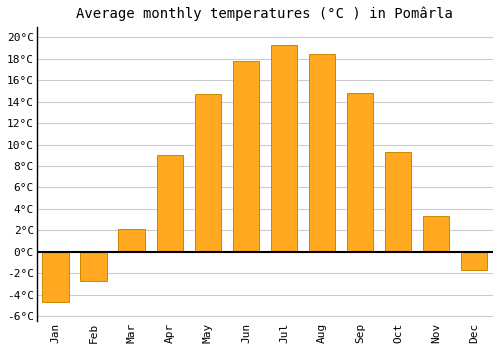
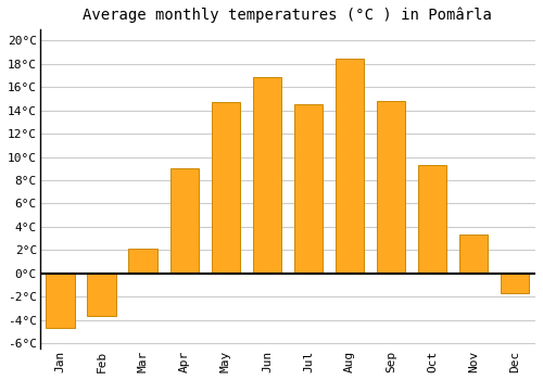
Feb: -2.7°C -> -3.7°C
Jun: 17.8°C -> 16.9°C
Jul: 19.3°C -> 14.5°C
